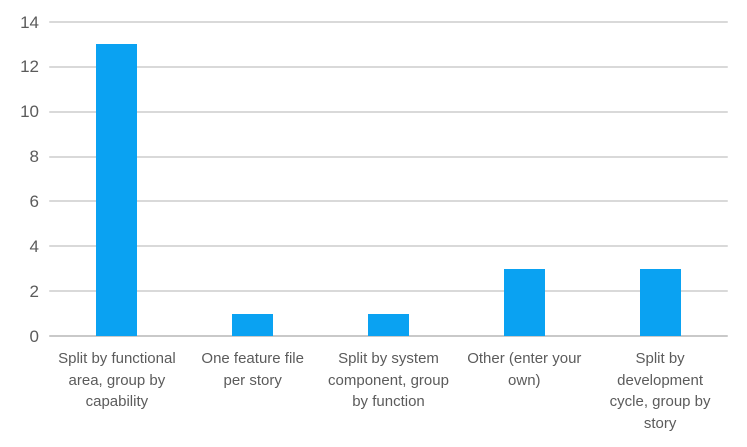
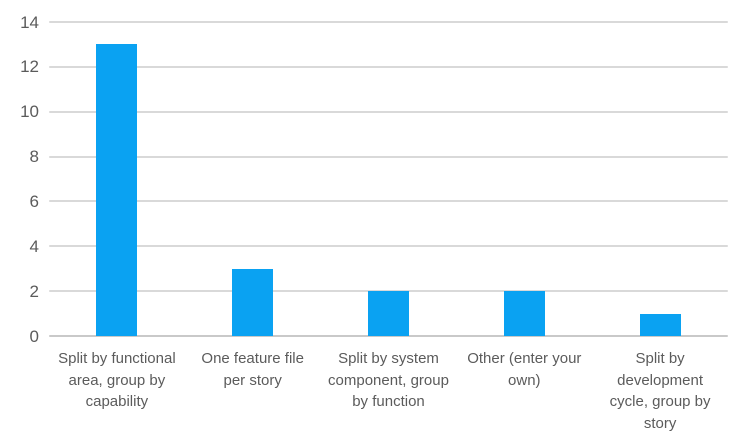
One feature file per story: 1 -> 3
Split by system component, group by function: 1 -> 2
Other (enter your own): 3 -> 2
Split by development cycle, group by story: 3 -> 1
